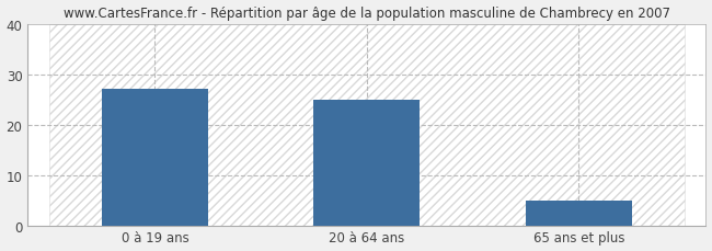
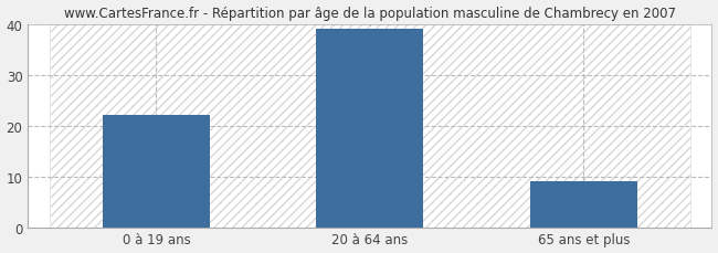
0 à 19 ans: 27 -> 22
20 à 64 ans: 25 -> 39
65 ans et plus: 5 -> 9
